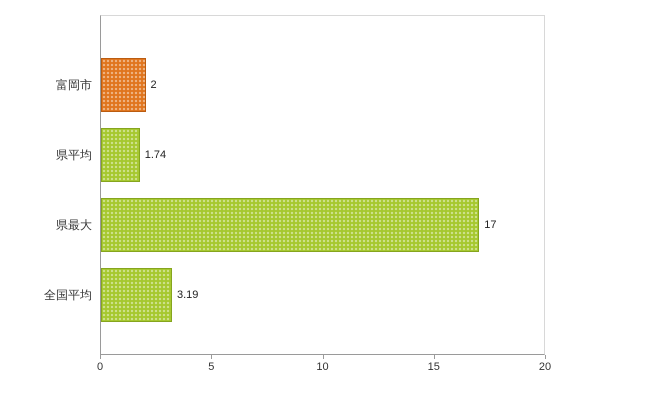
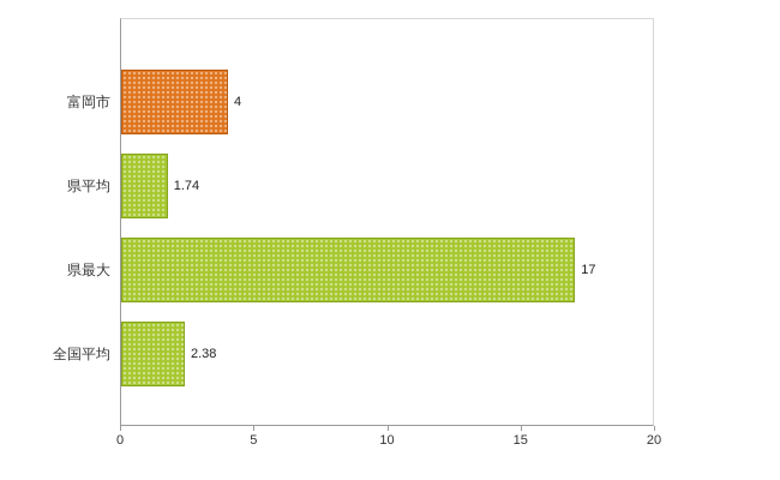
富岡市: 2 -> 4
全国平均: 3.19 -> 2.38
